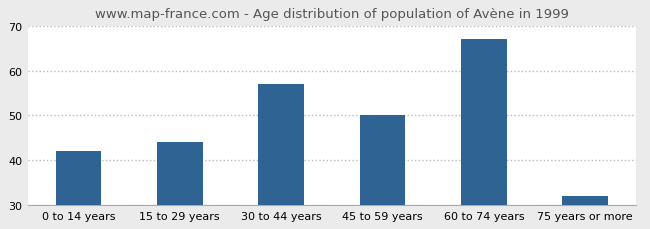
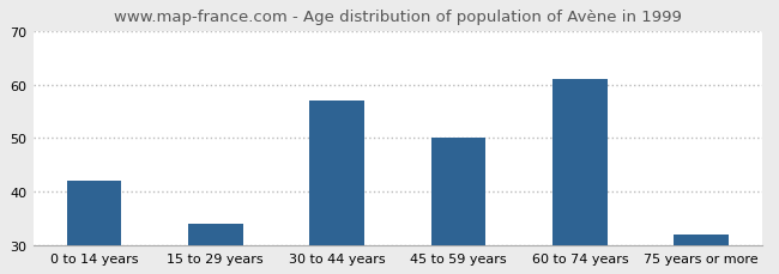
15 to 29 years: 44 -> 34
60 to 74 years: 67 -> 61
